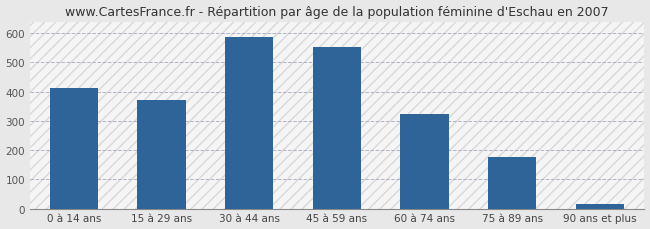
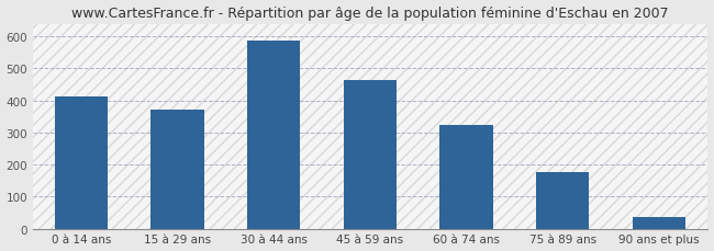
45 à 59 ans: 554 -> 465
90 ans et plus: 14 -> 35
